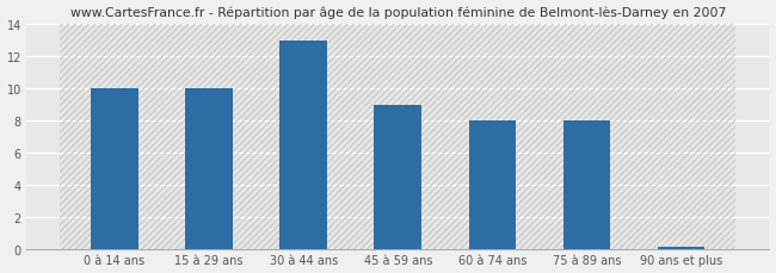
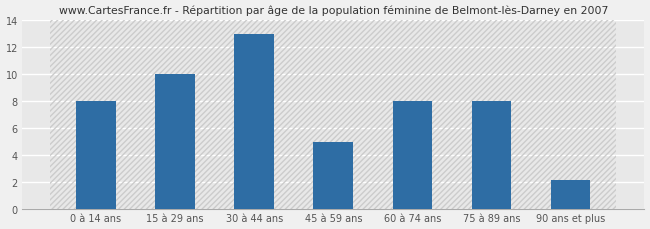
0 à 14 ans: 10.0 -> 8.0
45 à 59 ans: 9.0 -> 5.0
90 ans et plus: 0.2 -> 2.2
